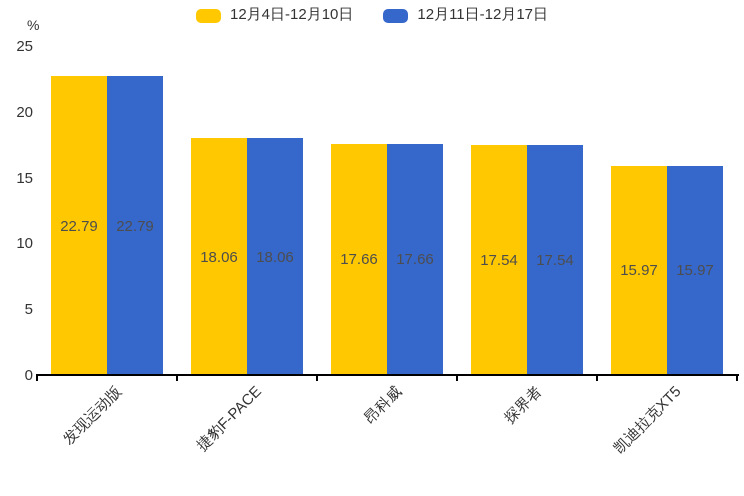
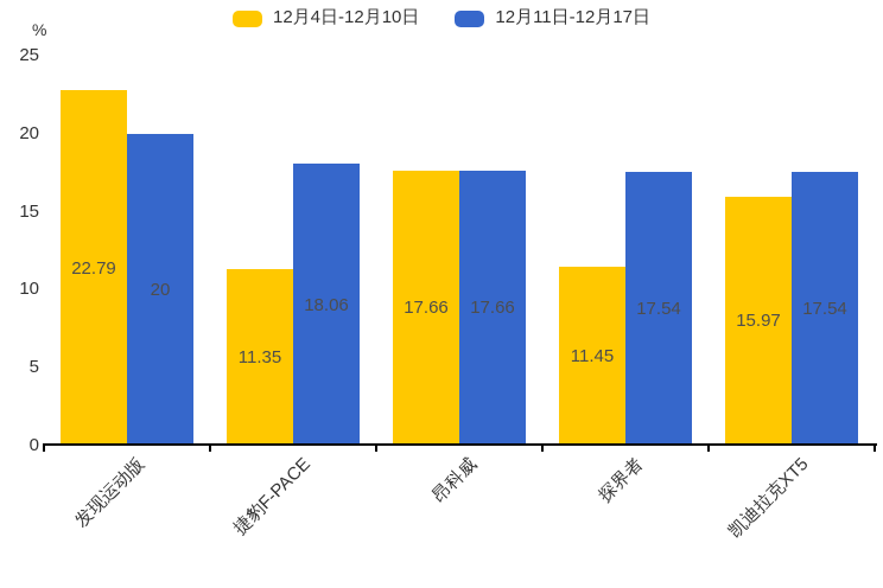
12月11日-12月17日/发现运动版: 22.79 -> 20
12月4日-12月10日/捷豹F-PACE: 18.06 -> 11.35
12月4日-12月10日/探界者: 17.54 -> 11.45
12月11日-12月17日/凯迪拉克XT5: 15.97 -> 17.54
